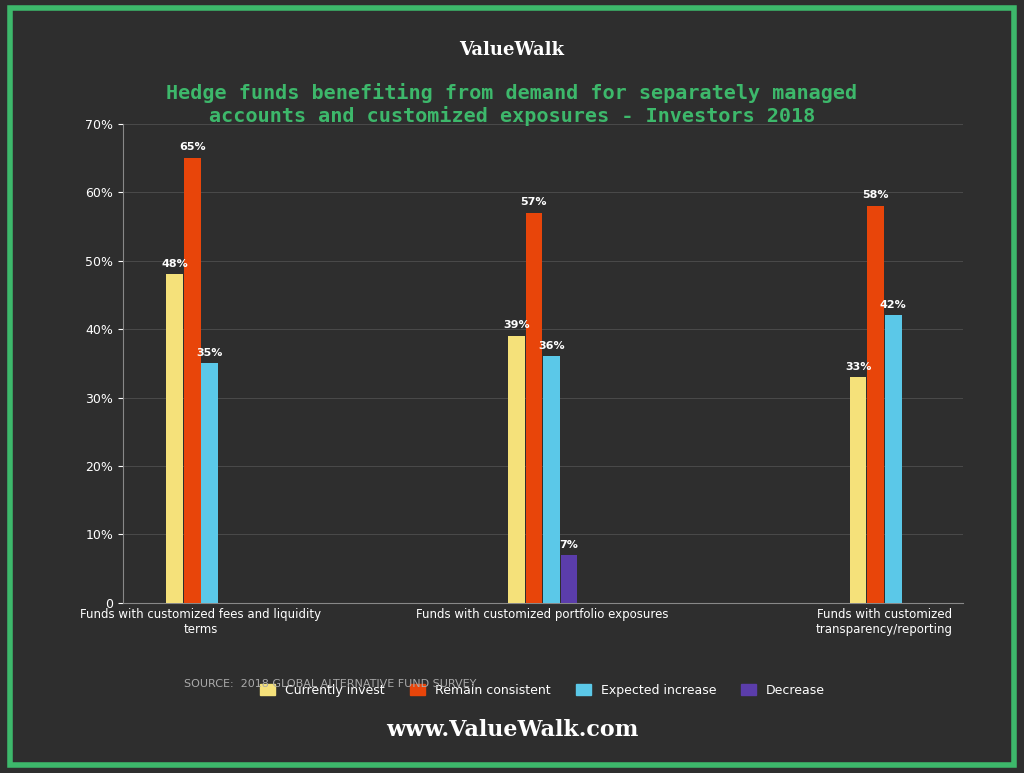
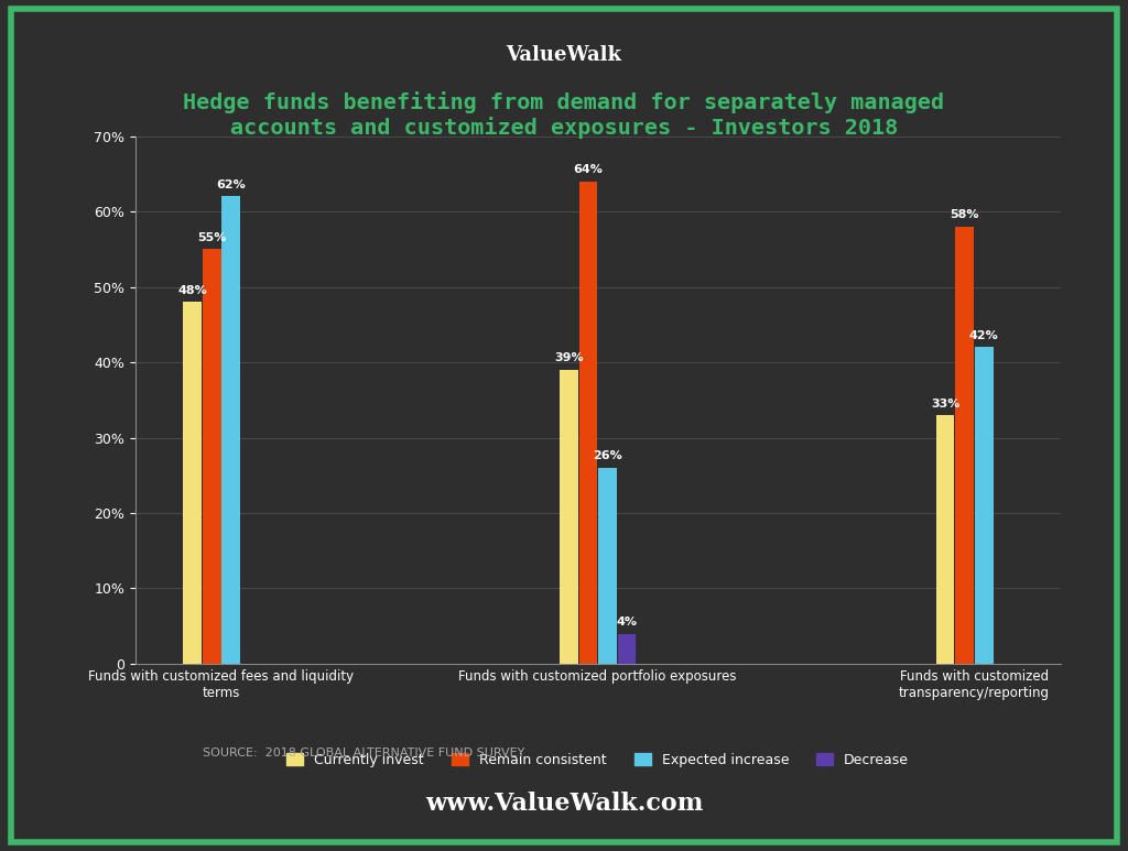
Remain consistent/Funds with customized fees and liquidity terms: 65% -> 55%
Expected increase/Funds with customized fees and liquidity terms: 35% -> 62%
Remain consistent/Funds with customized portfolio exposures: 57% -> 64%
Expected increase/Funds with customized portfolio exposures: 36% -> 26%
Decrease/Funds with customized portfolio exposures: 7% -> 4%
